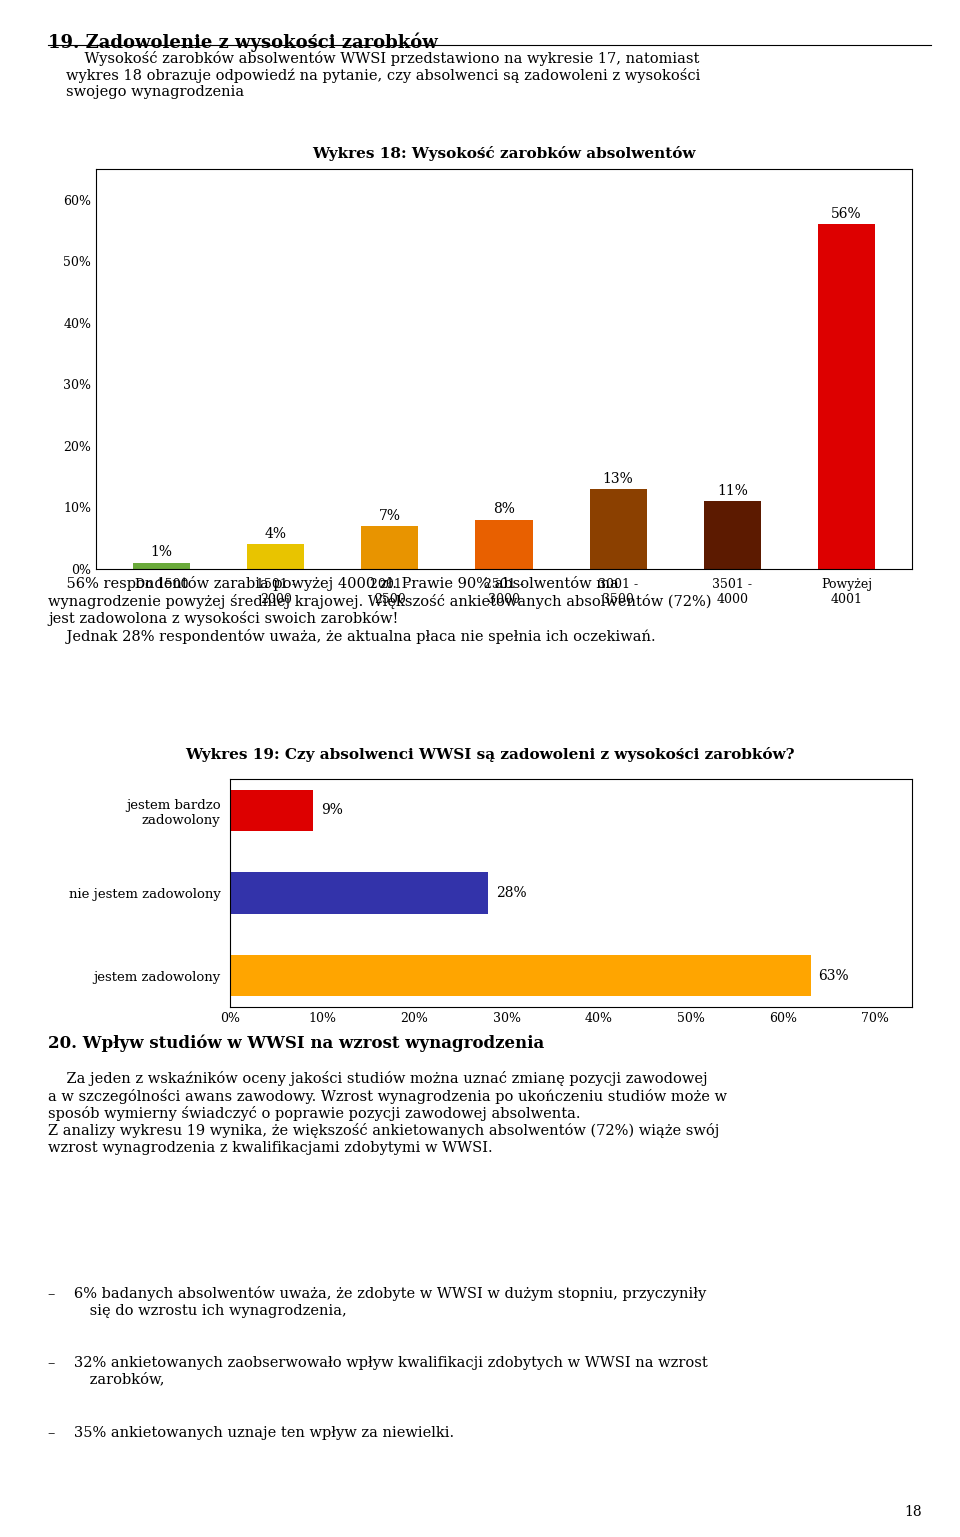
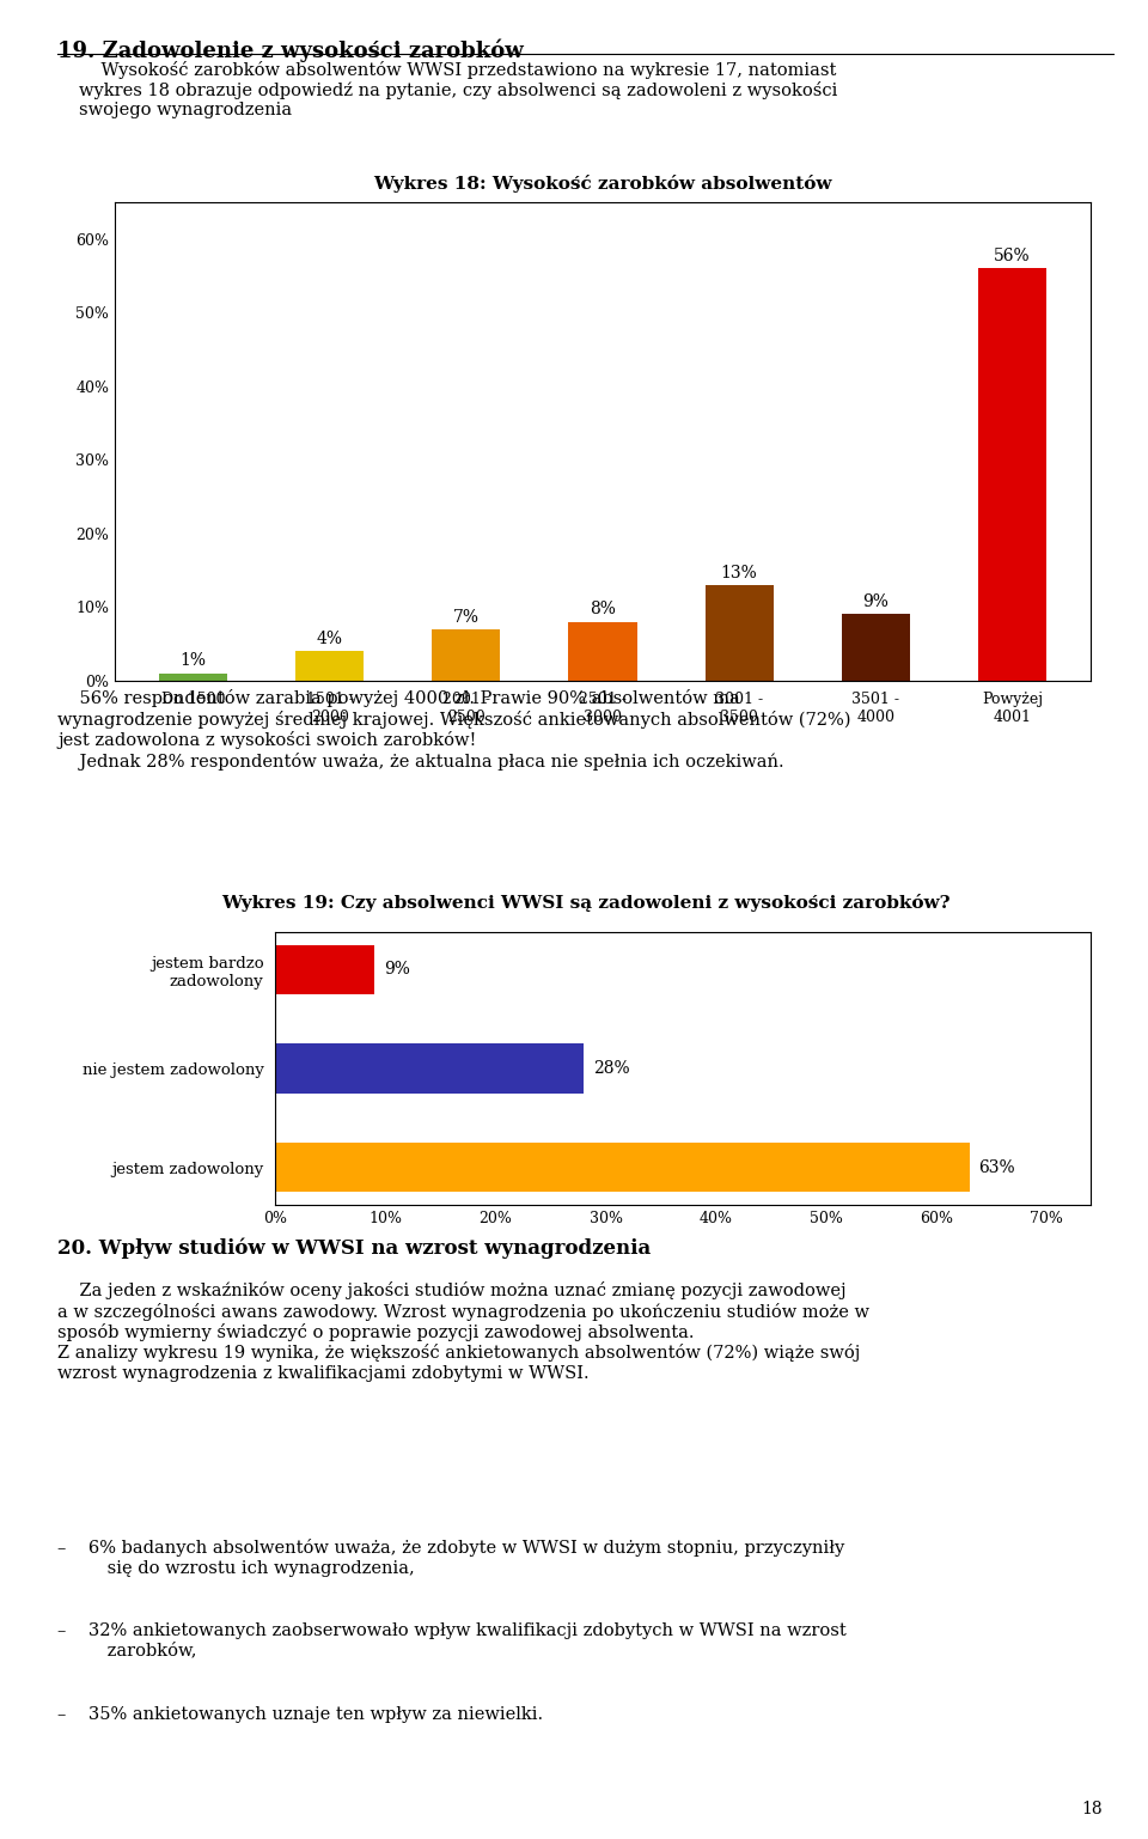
Wykres 18: Wysokość zarobków absolwentów/3501 - 4000: 11% -> 9%
